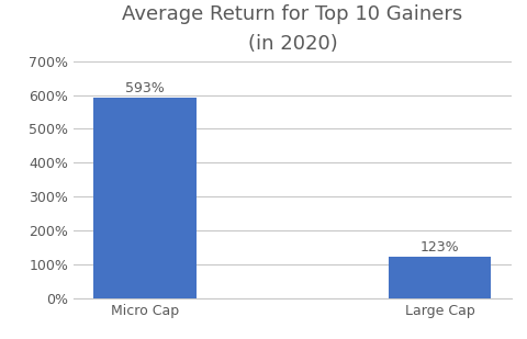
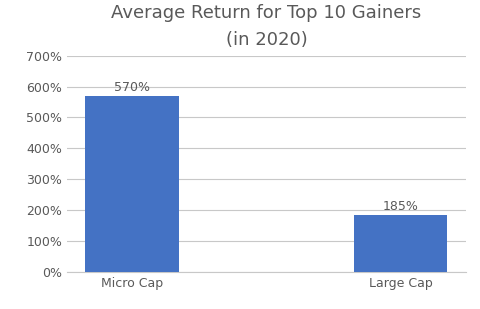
Micro Cap: 593% -> 570%
Large Cap: 123% -> 185%
